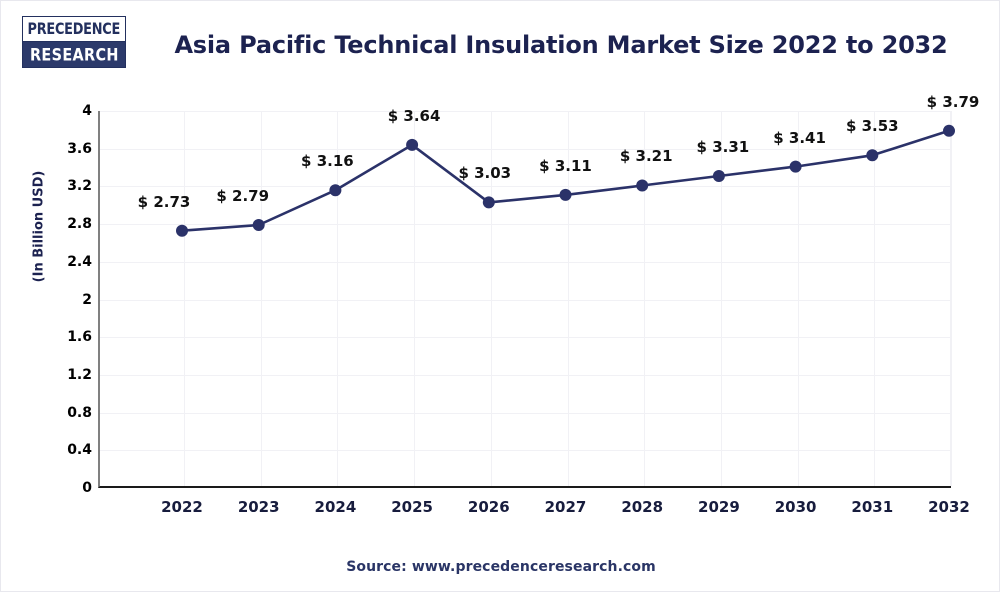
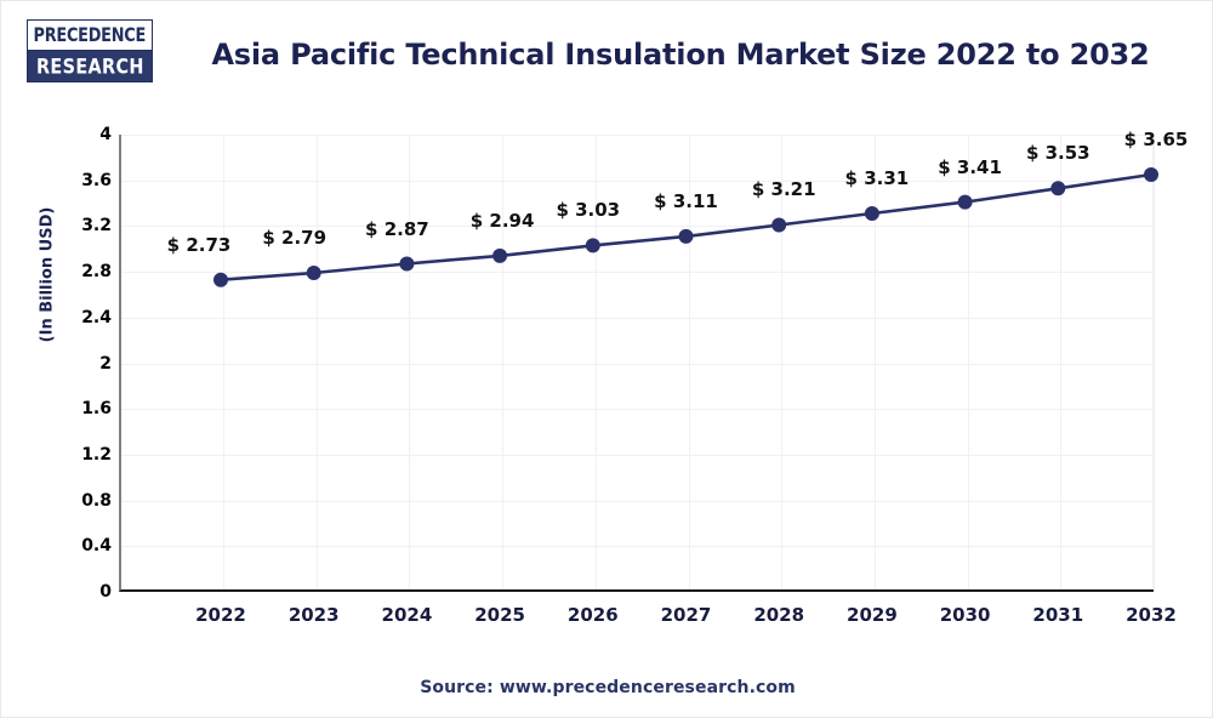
2024: 3.16 -> 2.87
2025: 3.64 -> 2.94
2032: 3.79 -> 3.65
